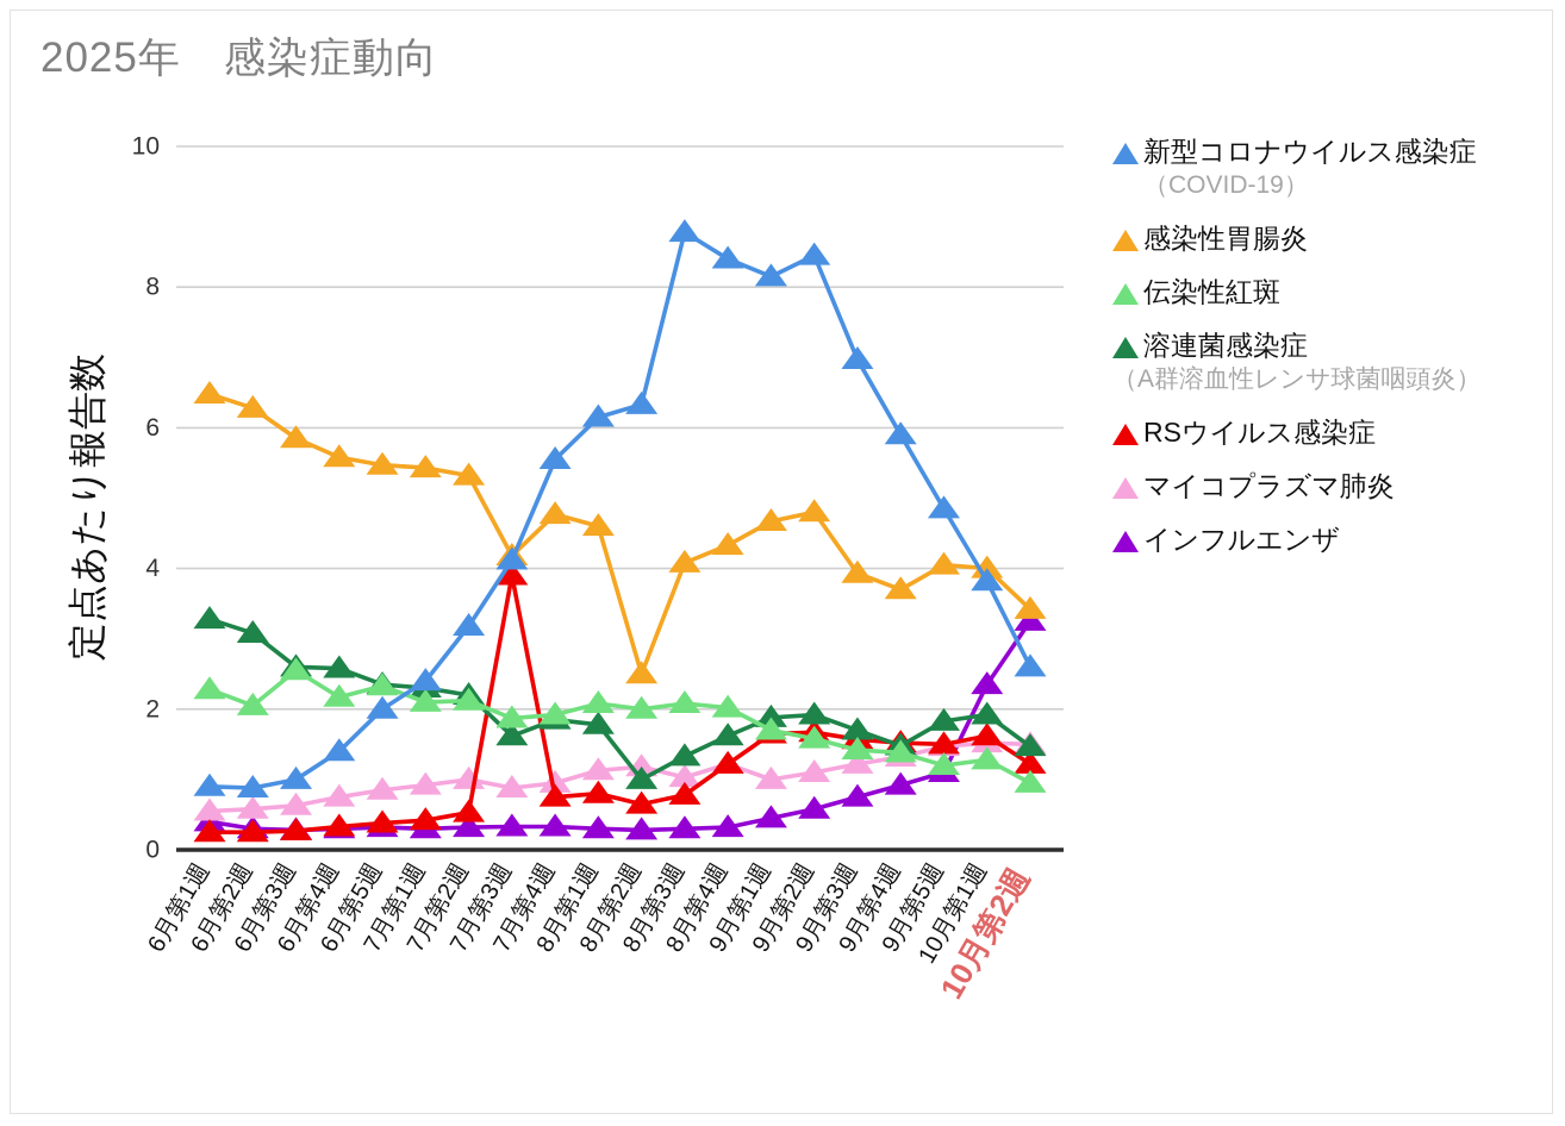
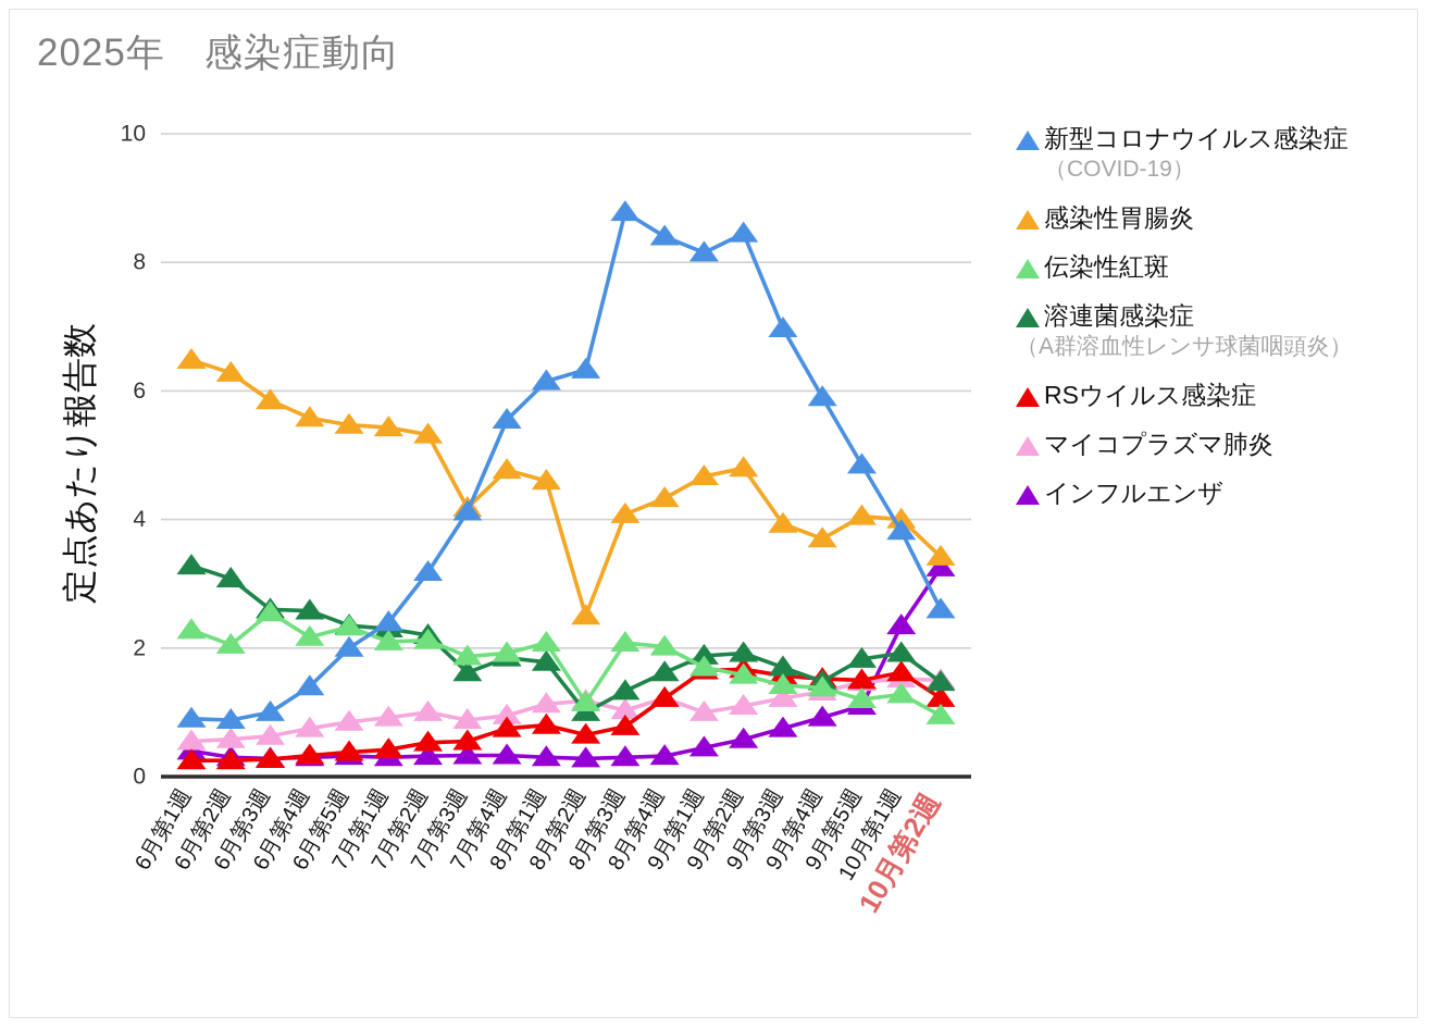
RSウイルス感染症/7月第3週: 3.9 -> 0.6
伝染性紅斑/8月第2週: 2.0 -> 1.1
